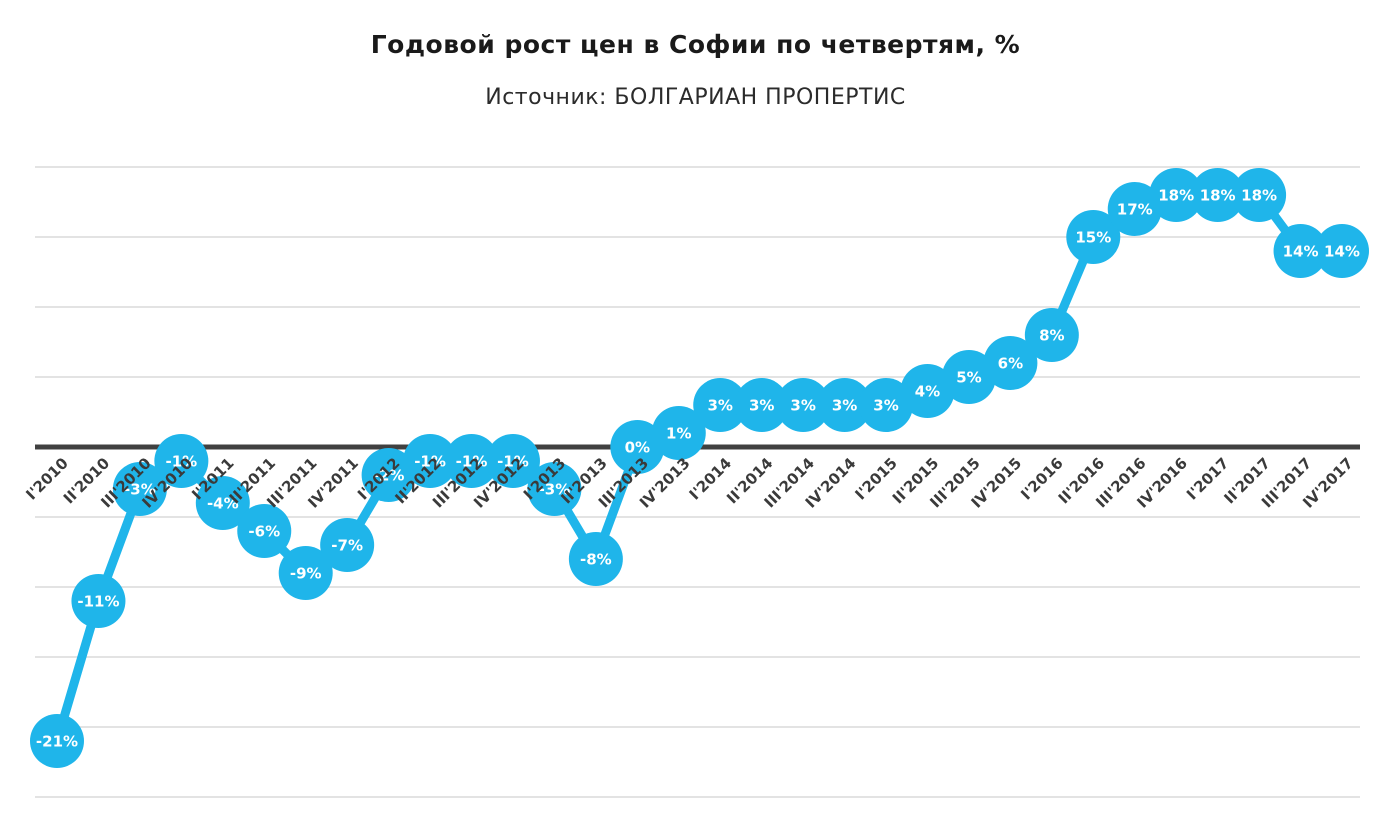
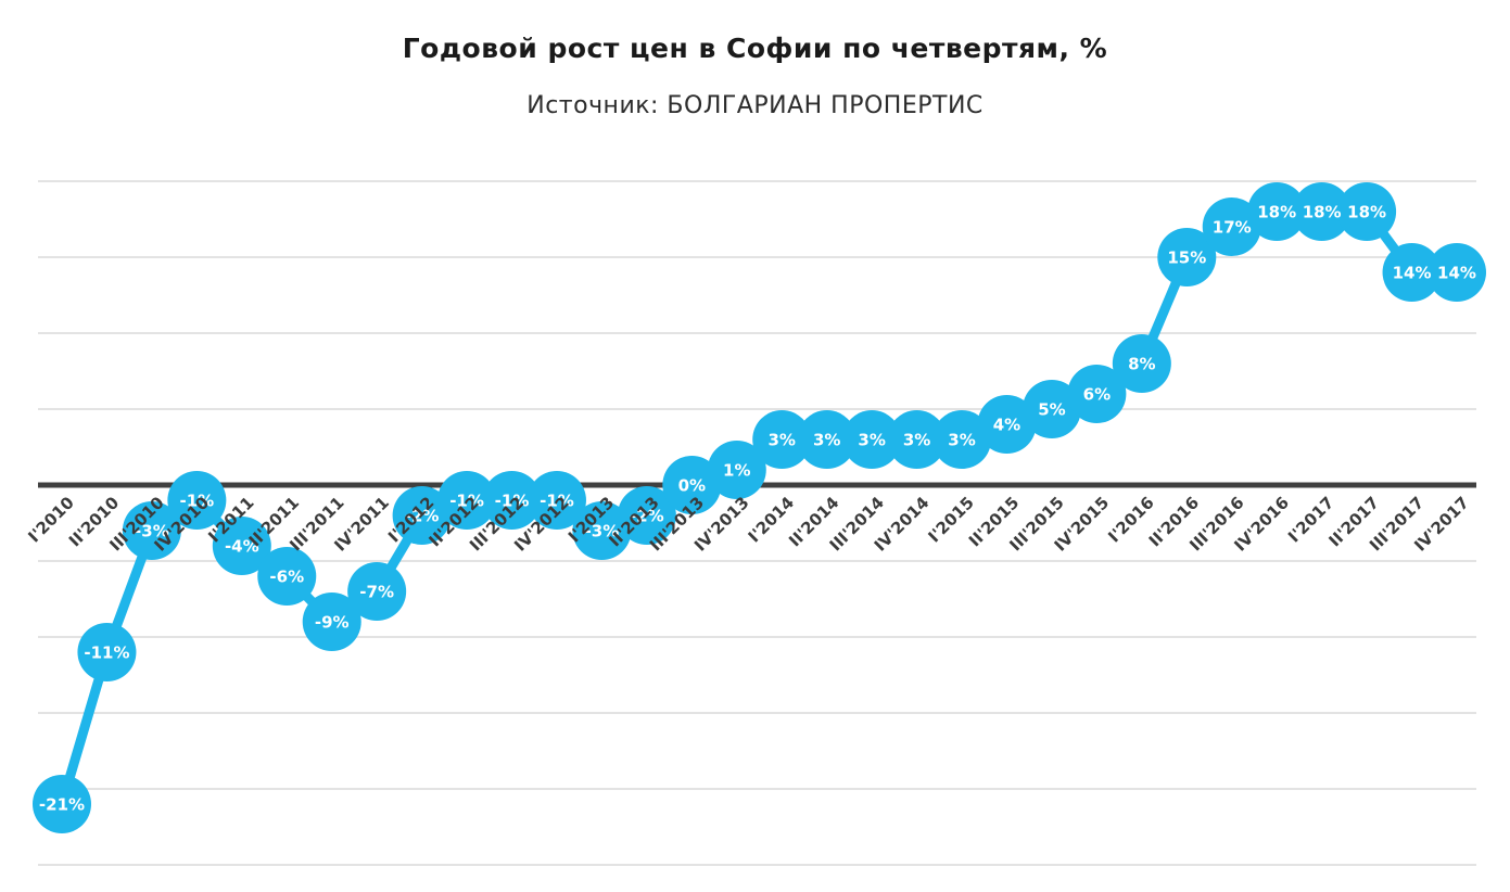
II'2013: -8% -> -2%
